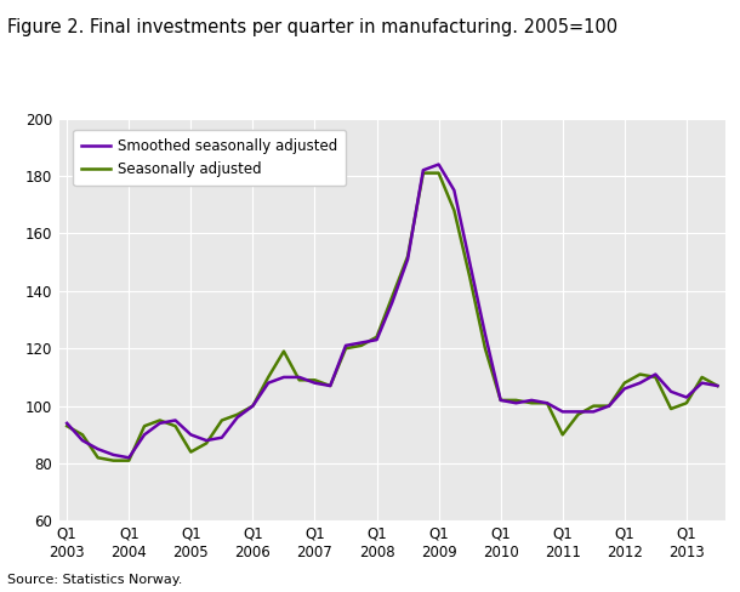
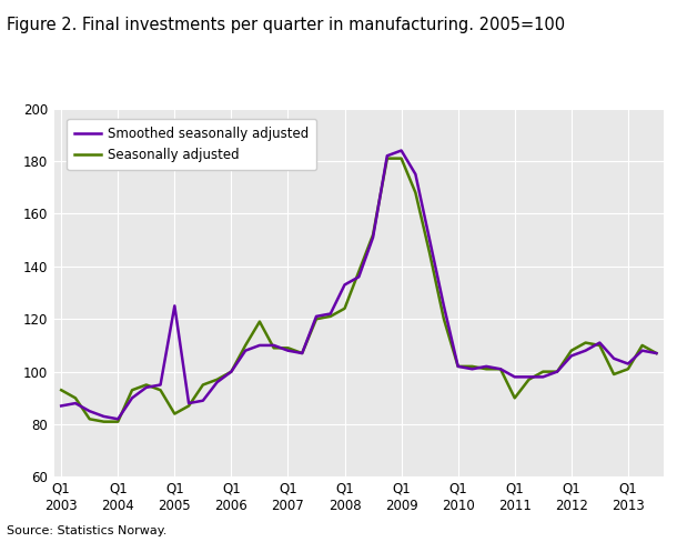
Smoothed seasonally adjusted/Q1 2003: 94 -> 87
Smoothed seasonally adjusted/Q1 2005: 90 -> 125
Smoothed seasonally adjusted/Q1 2008: 123 -> 133
